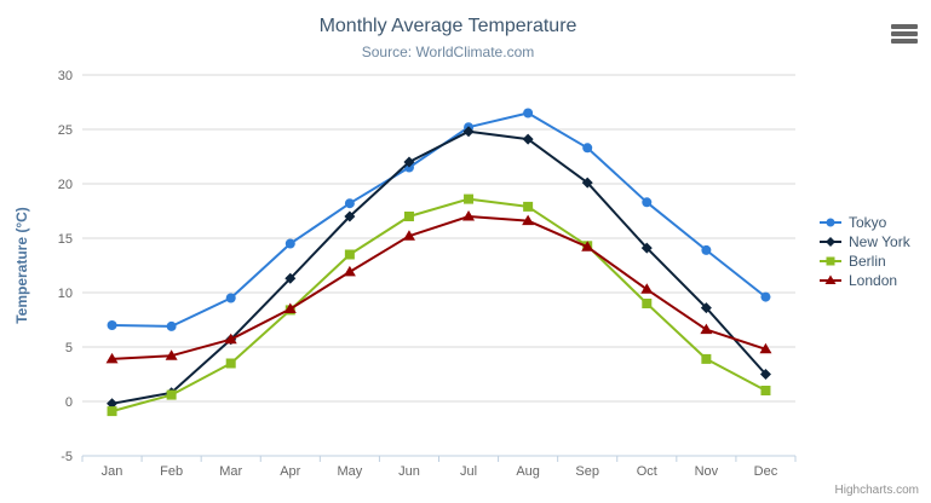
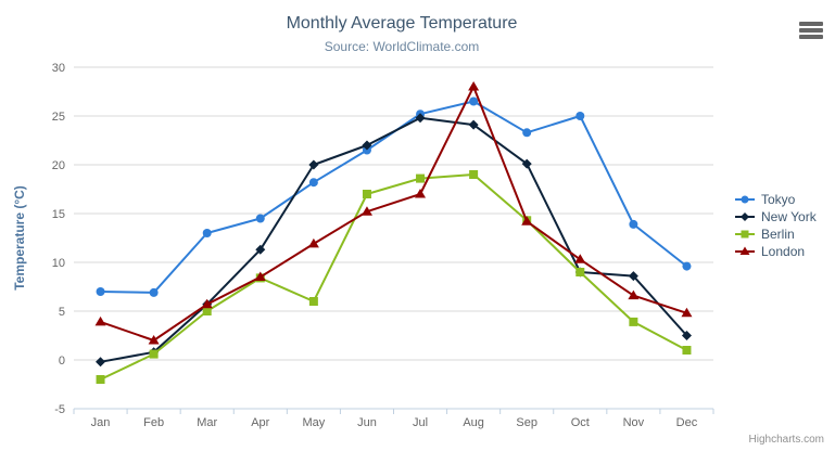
Berlin/Jan: -1 -> -2
London/Feb: 4 -> 2
Tokyo/Mar: 10 -> 13
Berlin/Mar: 4 -> 5
New York/May: 17 -> 20
Berlin/May: 14 -> 6
Berlin/Aug: 18 -> 19
London/Aug: 17 -> 28
Tokyo/Oct: 18 -> 25
New York/Oct: 14 -> 9
